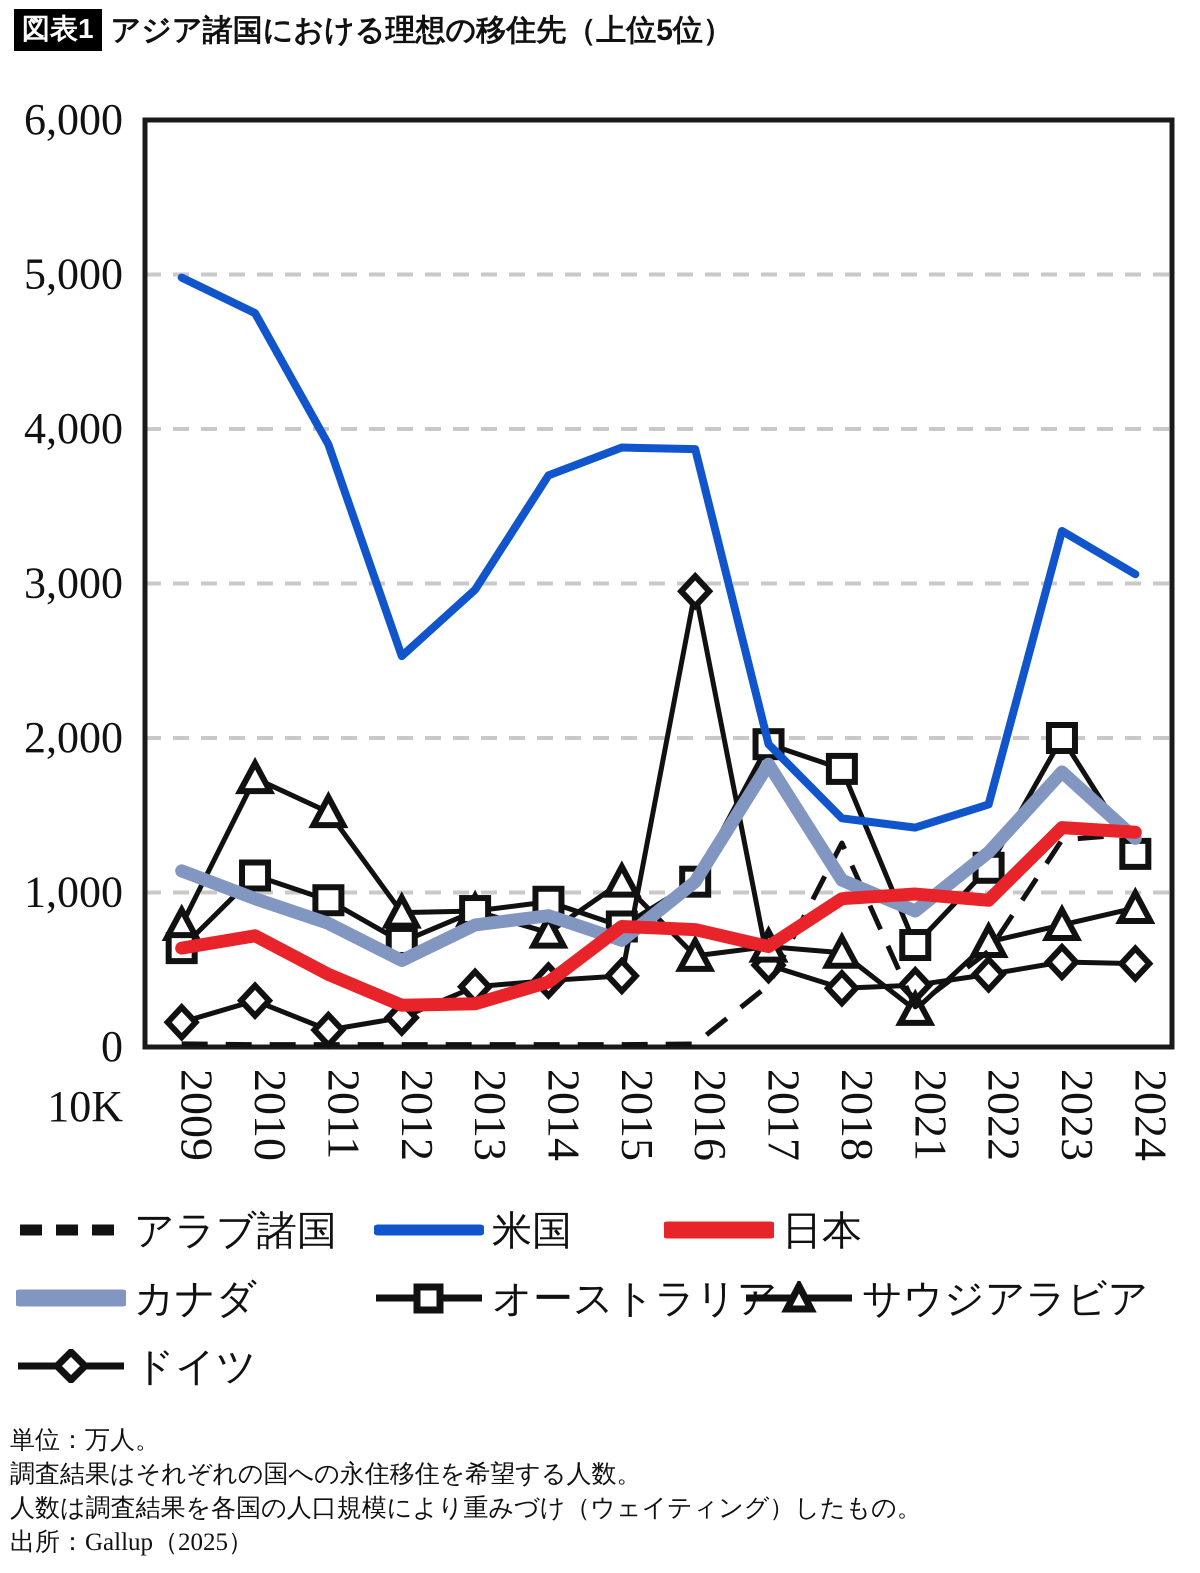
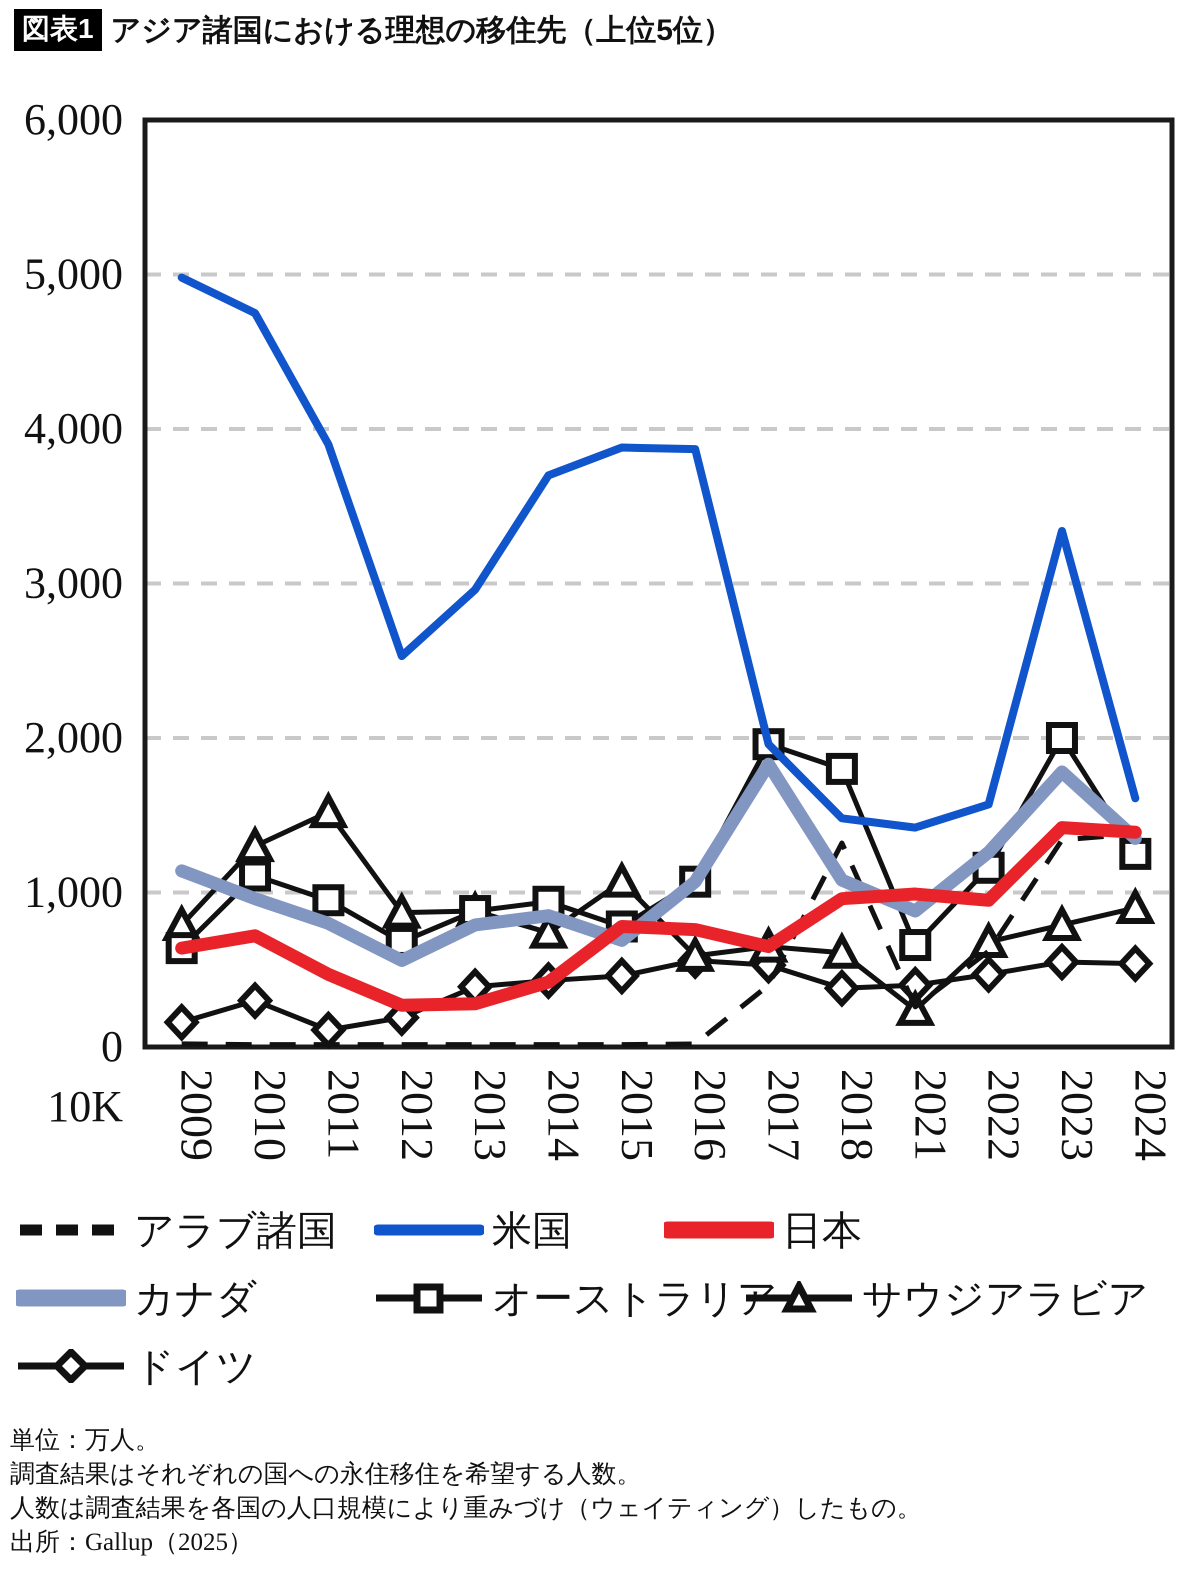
サウジアラビア/2010: 1740 -> 1300
ドイツ/2016: 2950 -> 560
米国/2024: 3060 -> 1610
